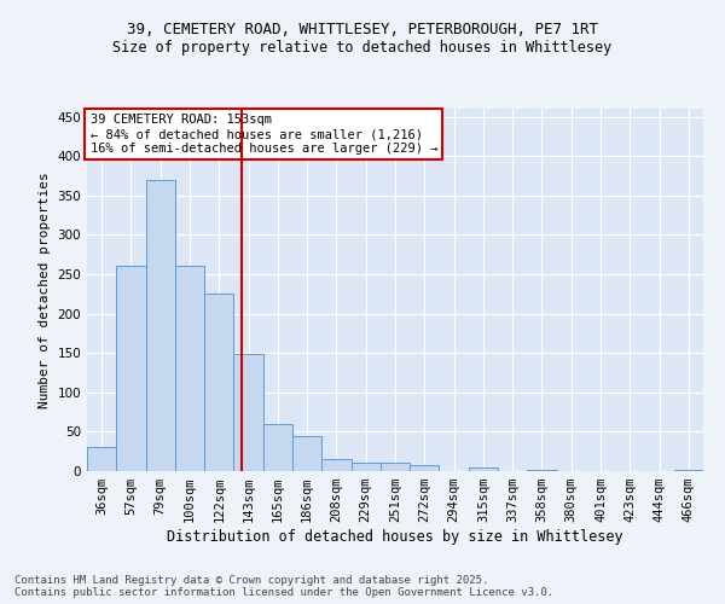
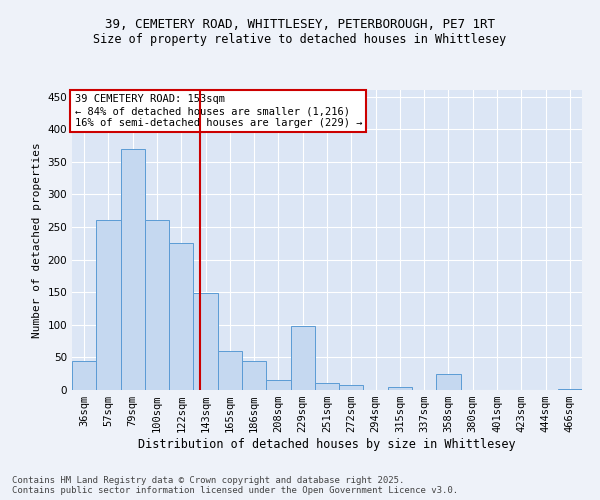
36sqm: 30 -> 44
229sqm: 10 -> 98
358sqm: 2 -> 24
